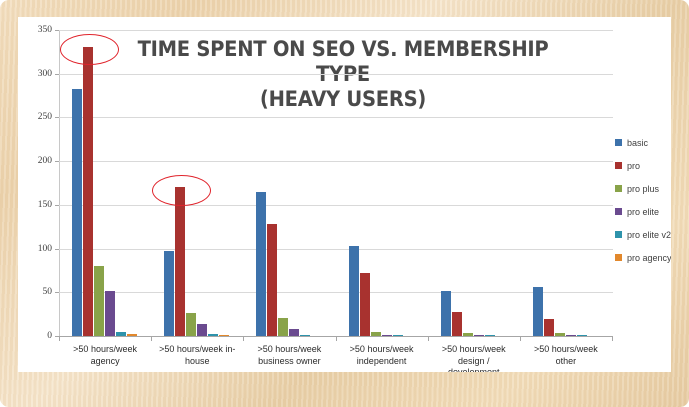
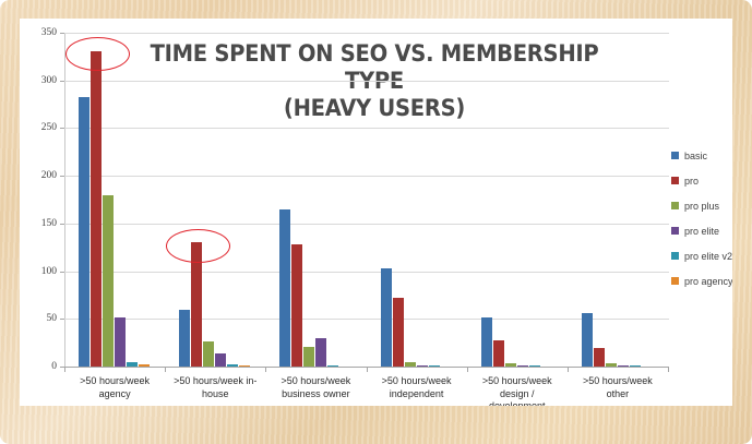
pro plus/>50 hours/week agency: 80 -> 180
basic/>50 hours/week in-house: 100 -> 60
pro/>50 hours/week in-house: 170 -> 130
pro elite/>50 hours/week business owner: 10 -> 30
